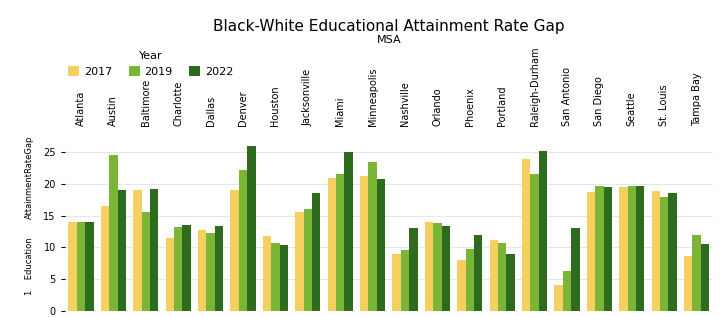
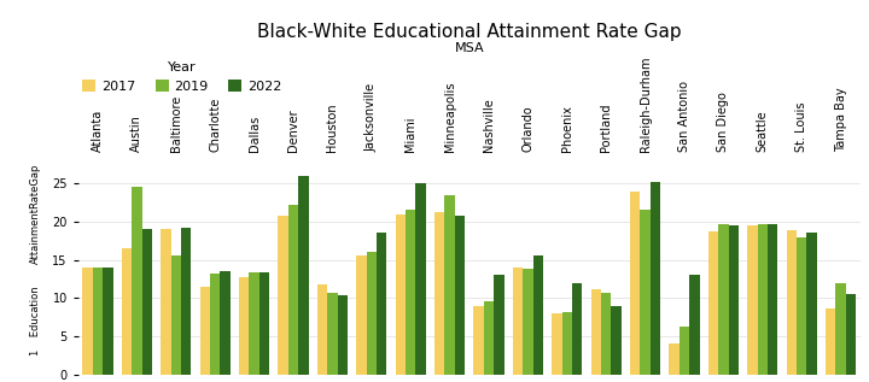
2019/Dallas: 12.2 -> 13.3
2017/Denver: 19.0 -> 20.8
2022/Orlando: 13.4 -> 15.5
2019/Phoenix: 9.8 -> 8.2
